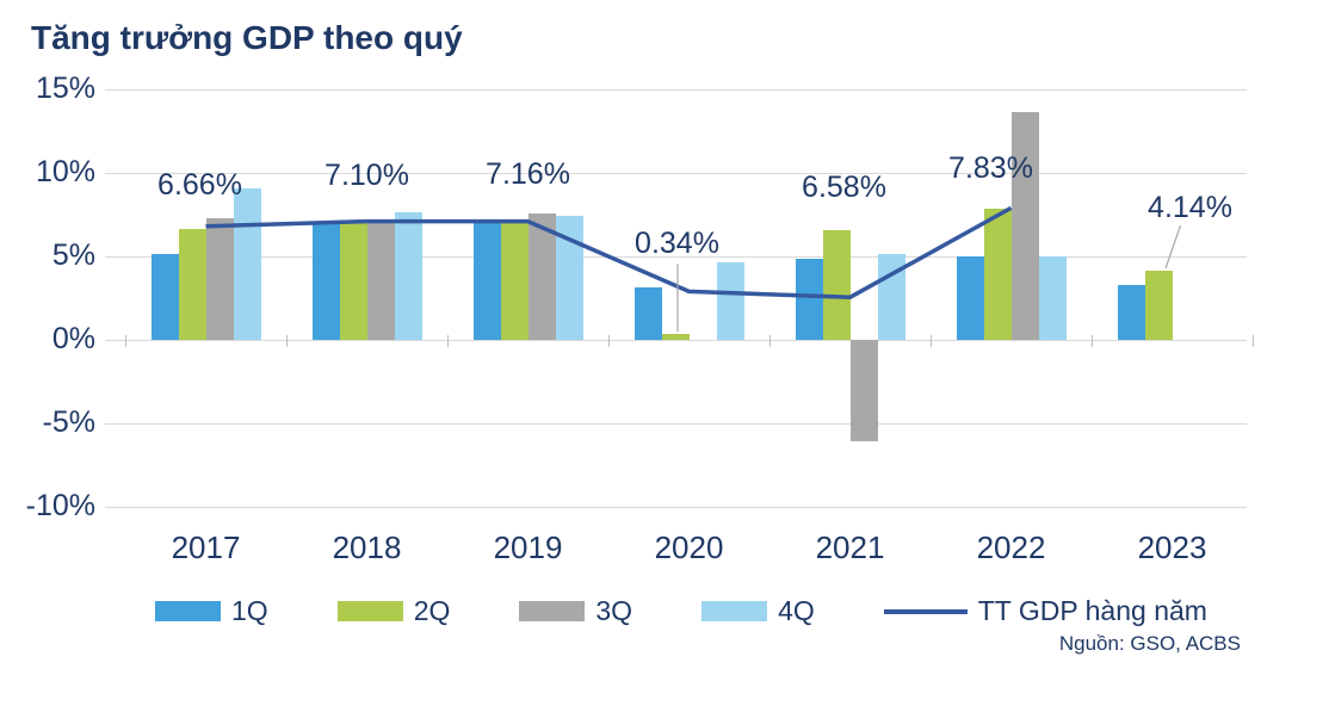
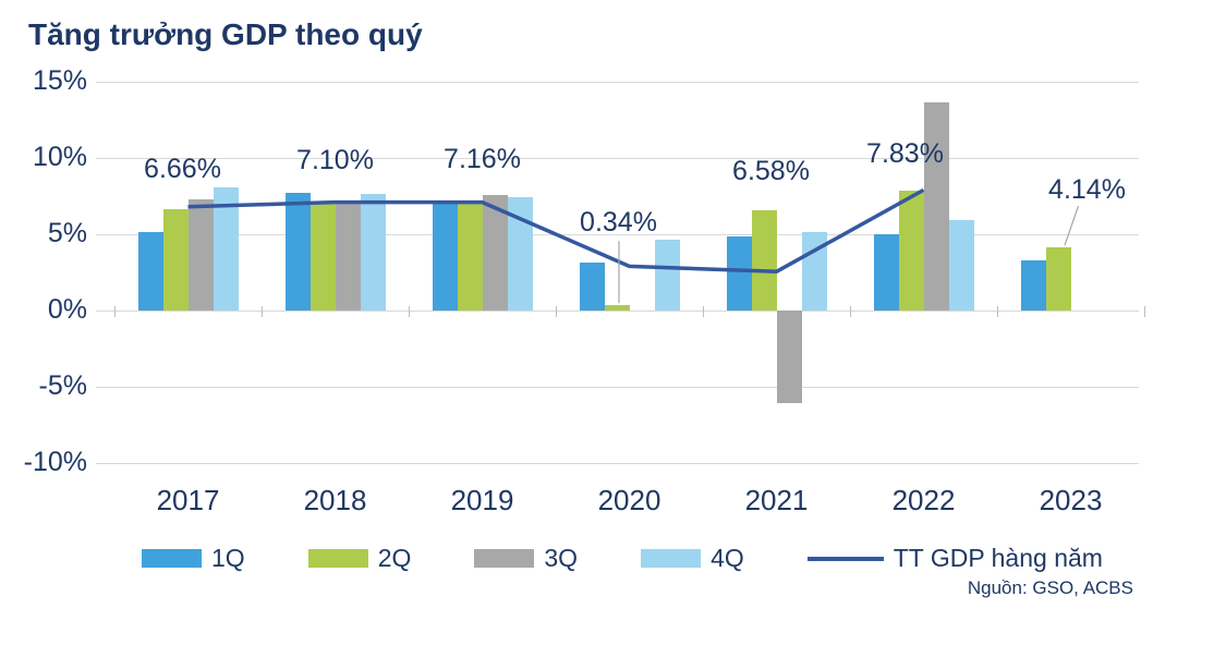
4Q/2017: 9.1% -> 8.1%
1Q/2018: 6.9% -> 7.7%
4Q/2022: 5.0% -> 5.9%
